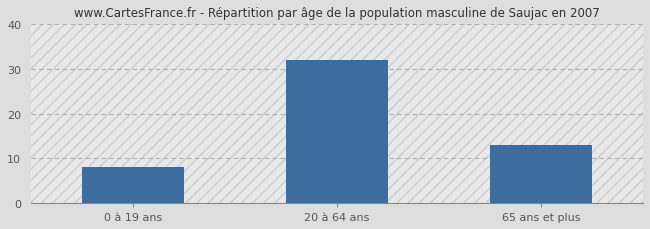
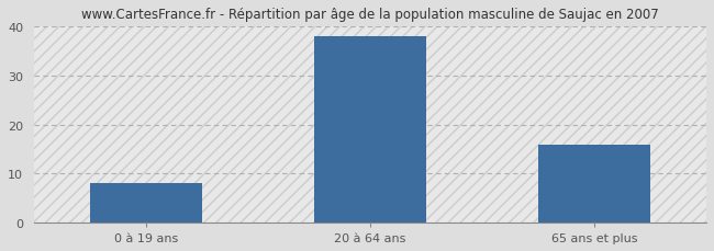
20 à 64 ans: 32 -> 38
65 ans et plus: 13 -> 16
